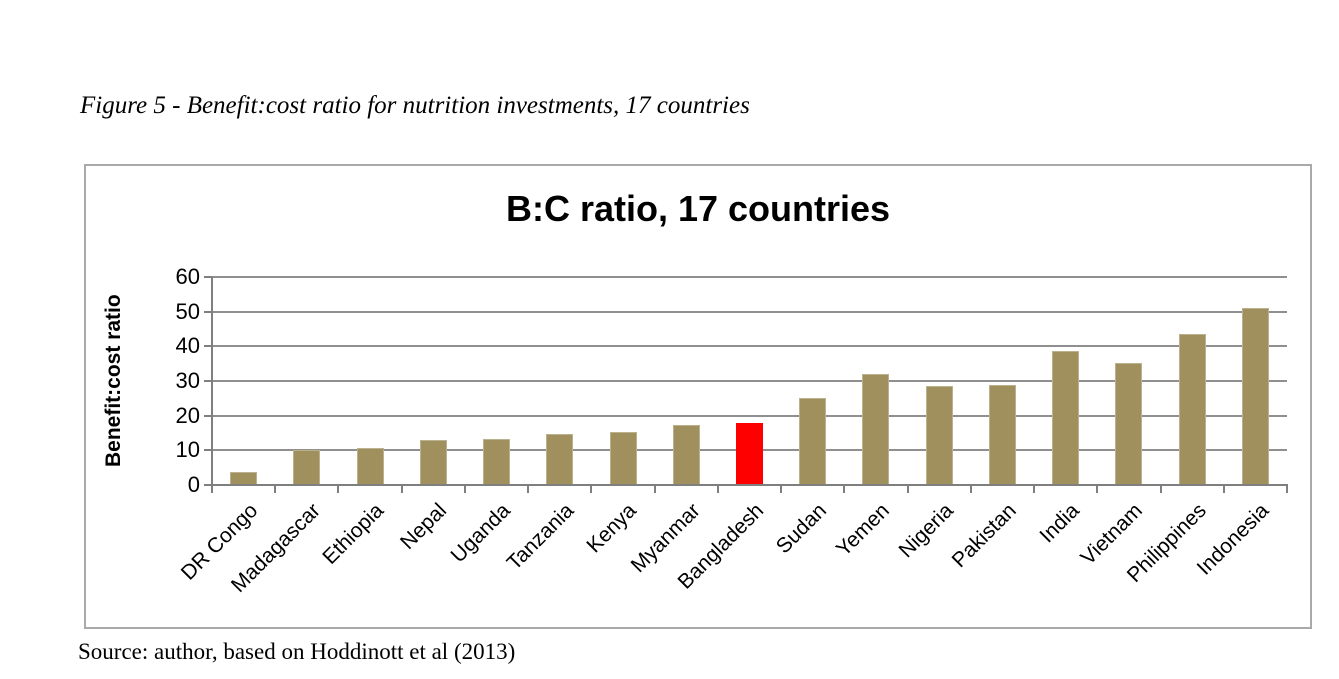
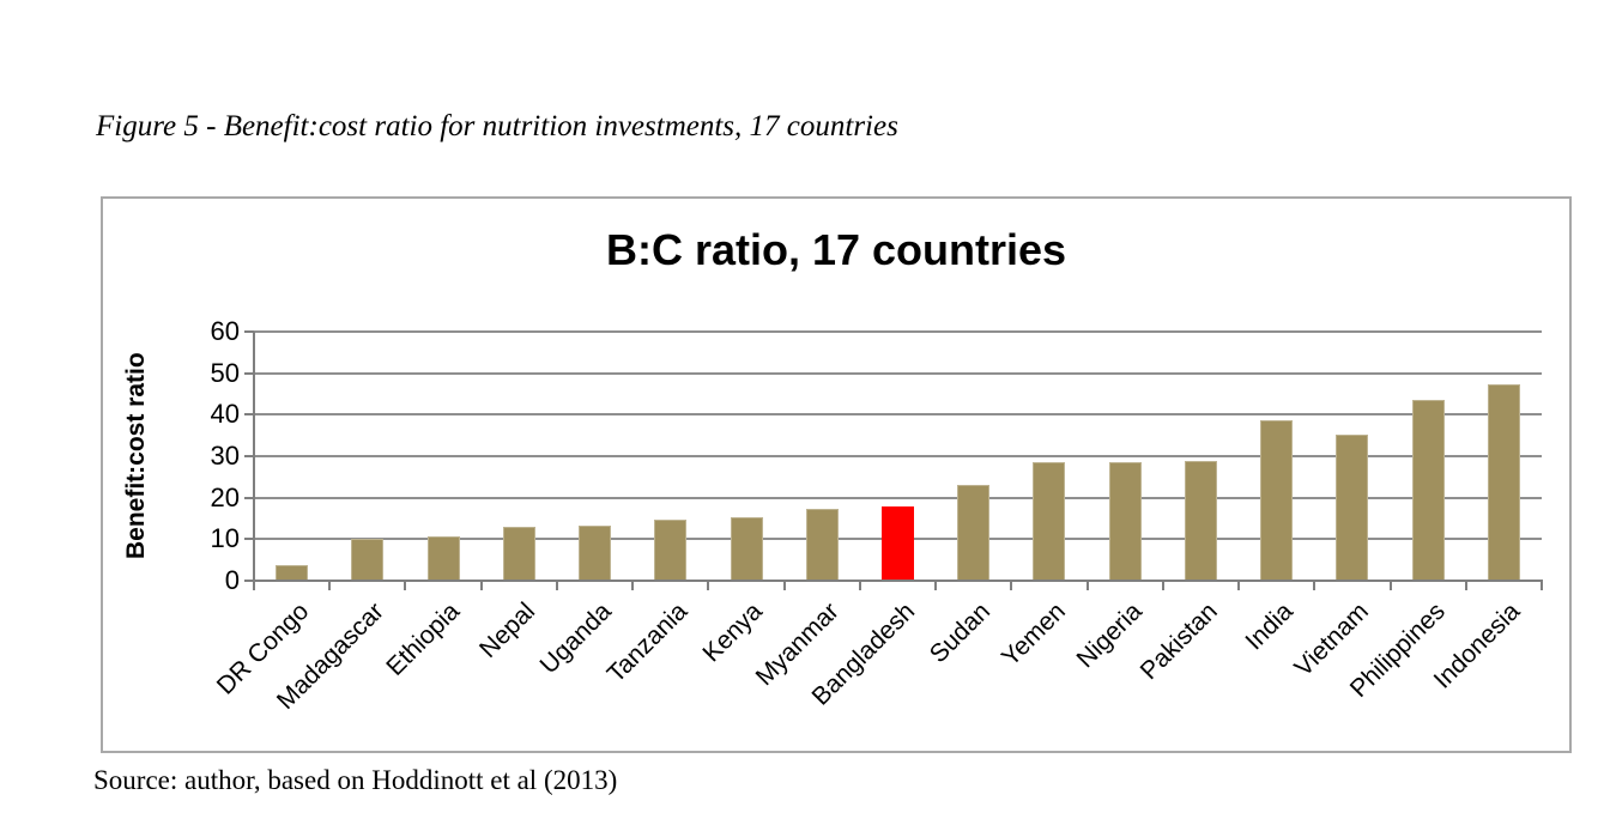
Sudan: 25 -> 23
Yemen: 32 -> 29
Indonesia: 51 -> 47
